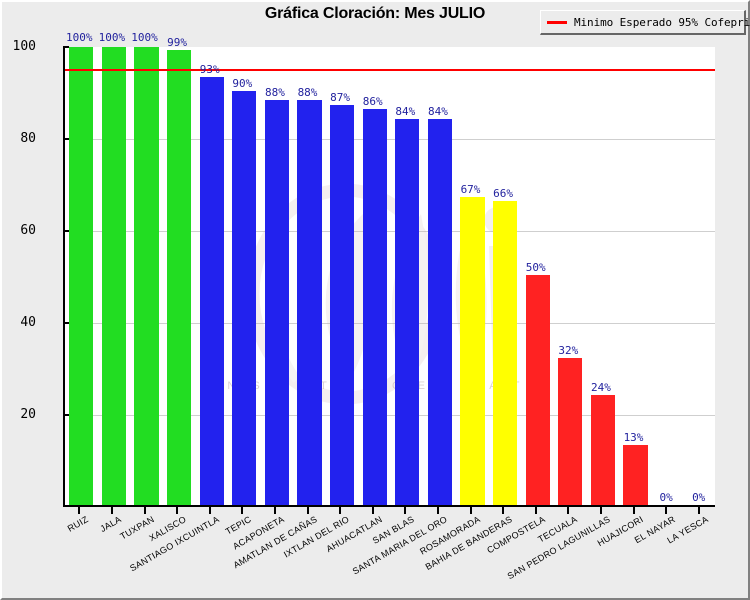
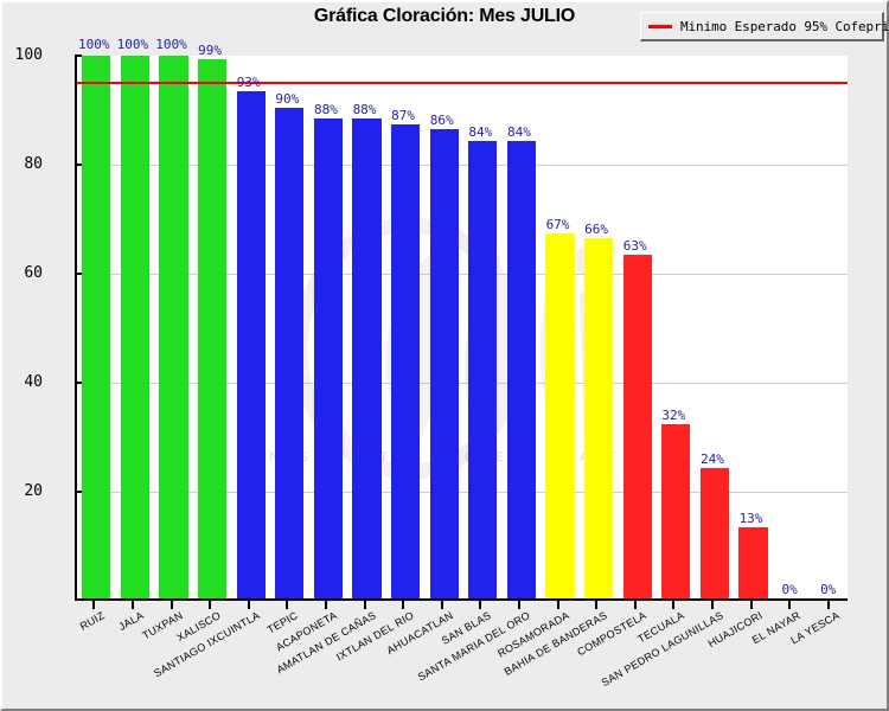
COMPOSTELA: 50% -> 63%
